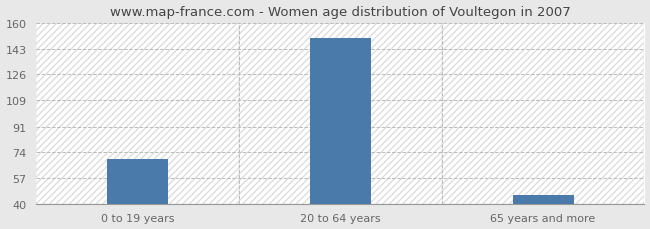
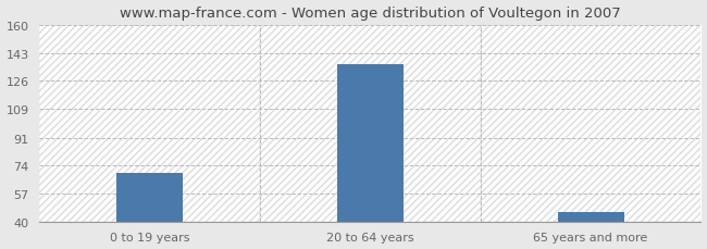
20 to 64 years: 150 -> 136
